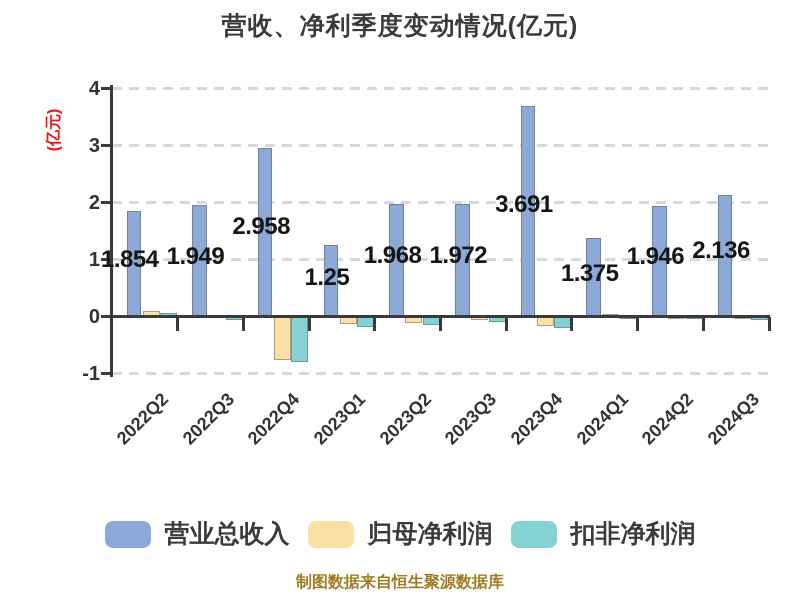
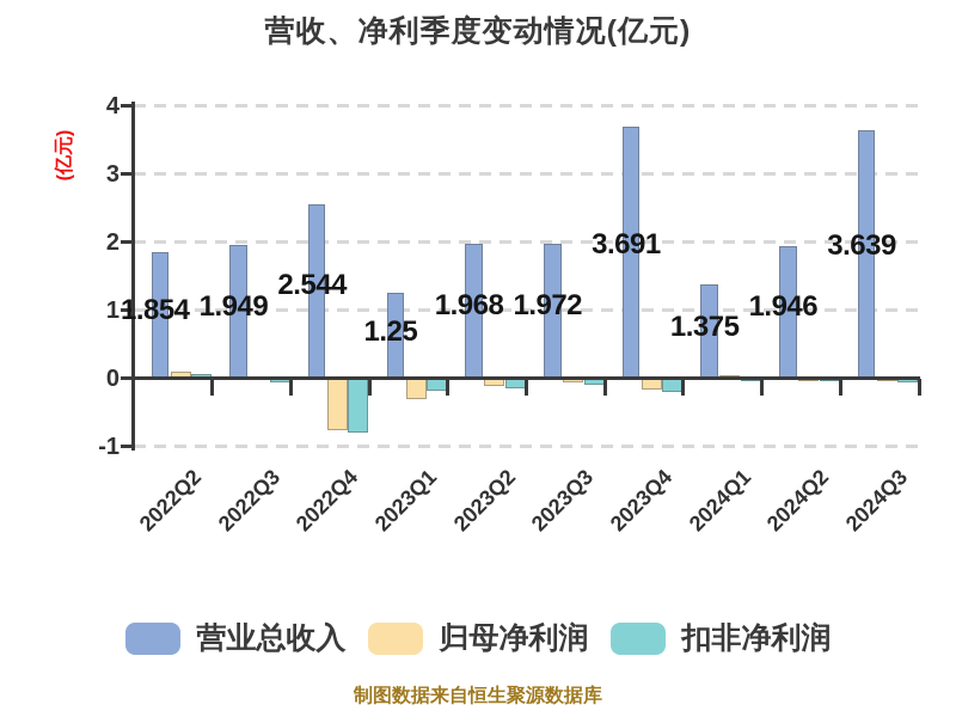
营业总收入/2022Q4: 2.958 -> 2.544
归母净利润/2023Q1: -0.1 -> -0.3
营业总收入/2024Q3: 2.136 -> 3.639
